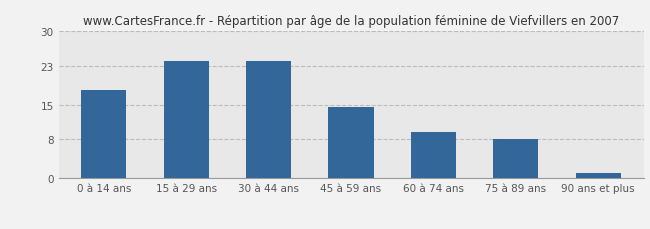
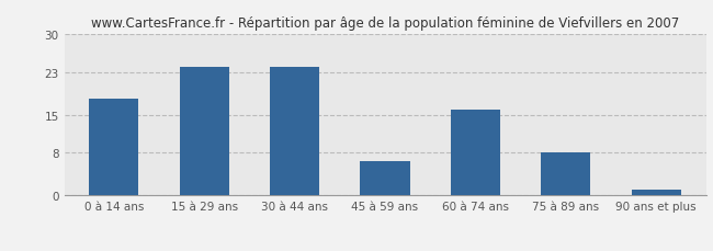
45 à 59 ans: 14.5 -> 6.5
60 à 74 ans: 9.5 -> 16.0
